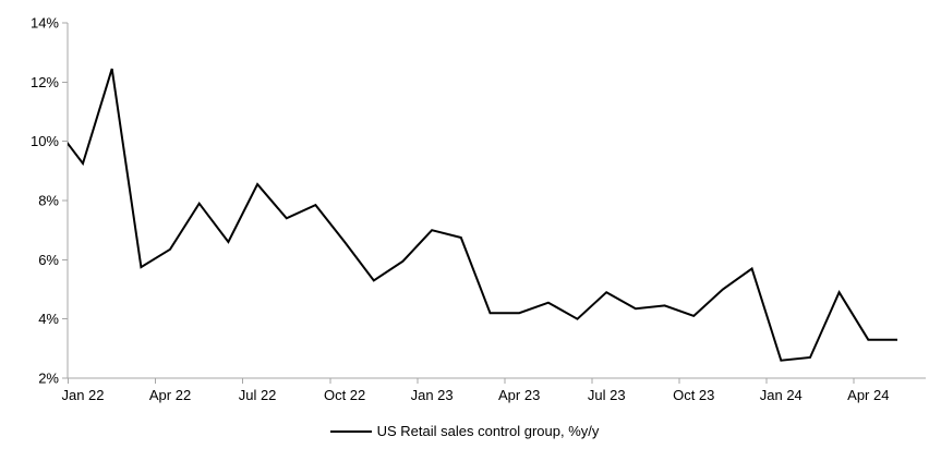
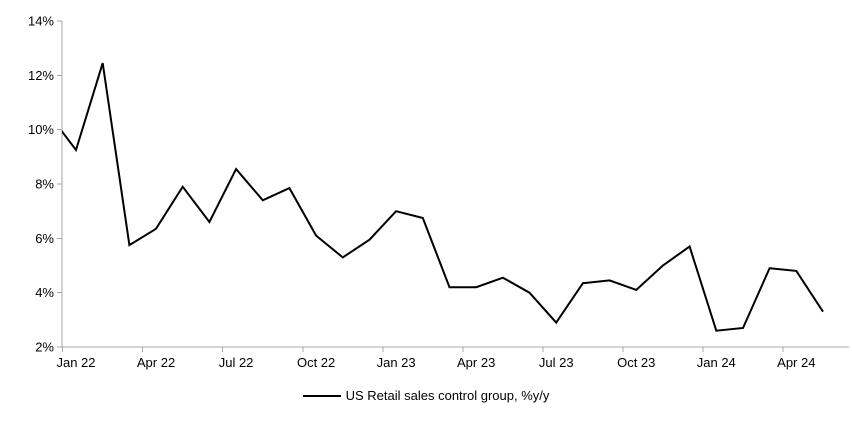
Oct 22: 6.6% -> 6.1%
Jul 23: 4.9% -> 2.9%
Apr 24: 3.3% -> 4.8%
